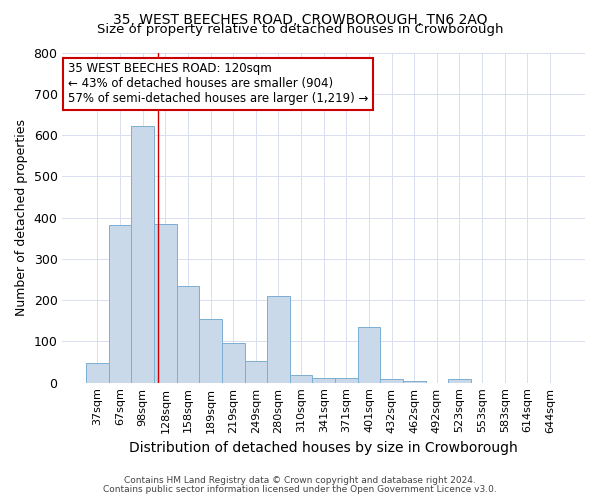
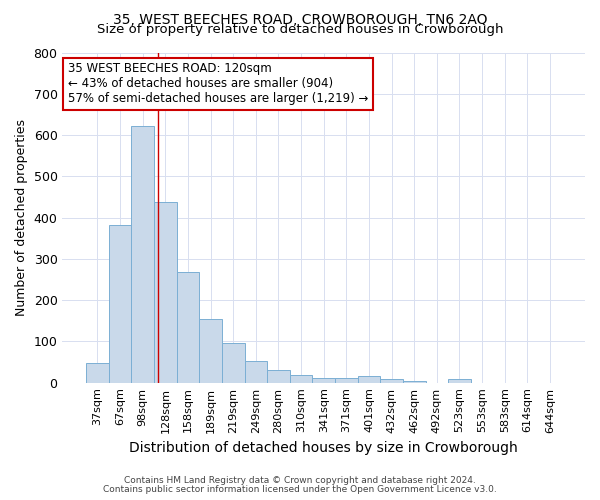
128sqm: 385 -> 437
158sqm: 235 -> 268
280sqm: 210 -> 30
401sqm: 135 -> 15
